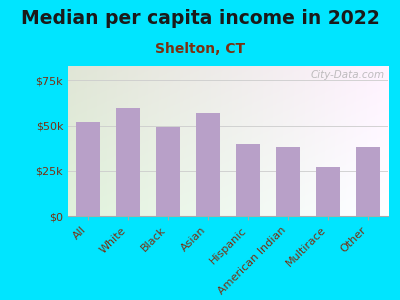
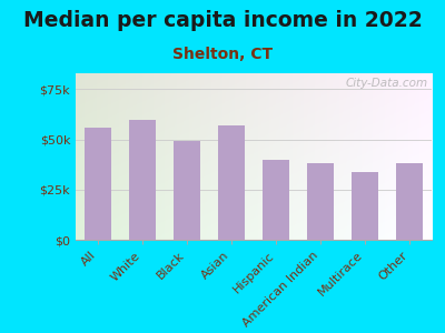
All: $52k -> $56k
Multirace: $27k -> $34k
